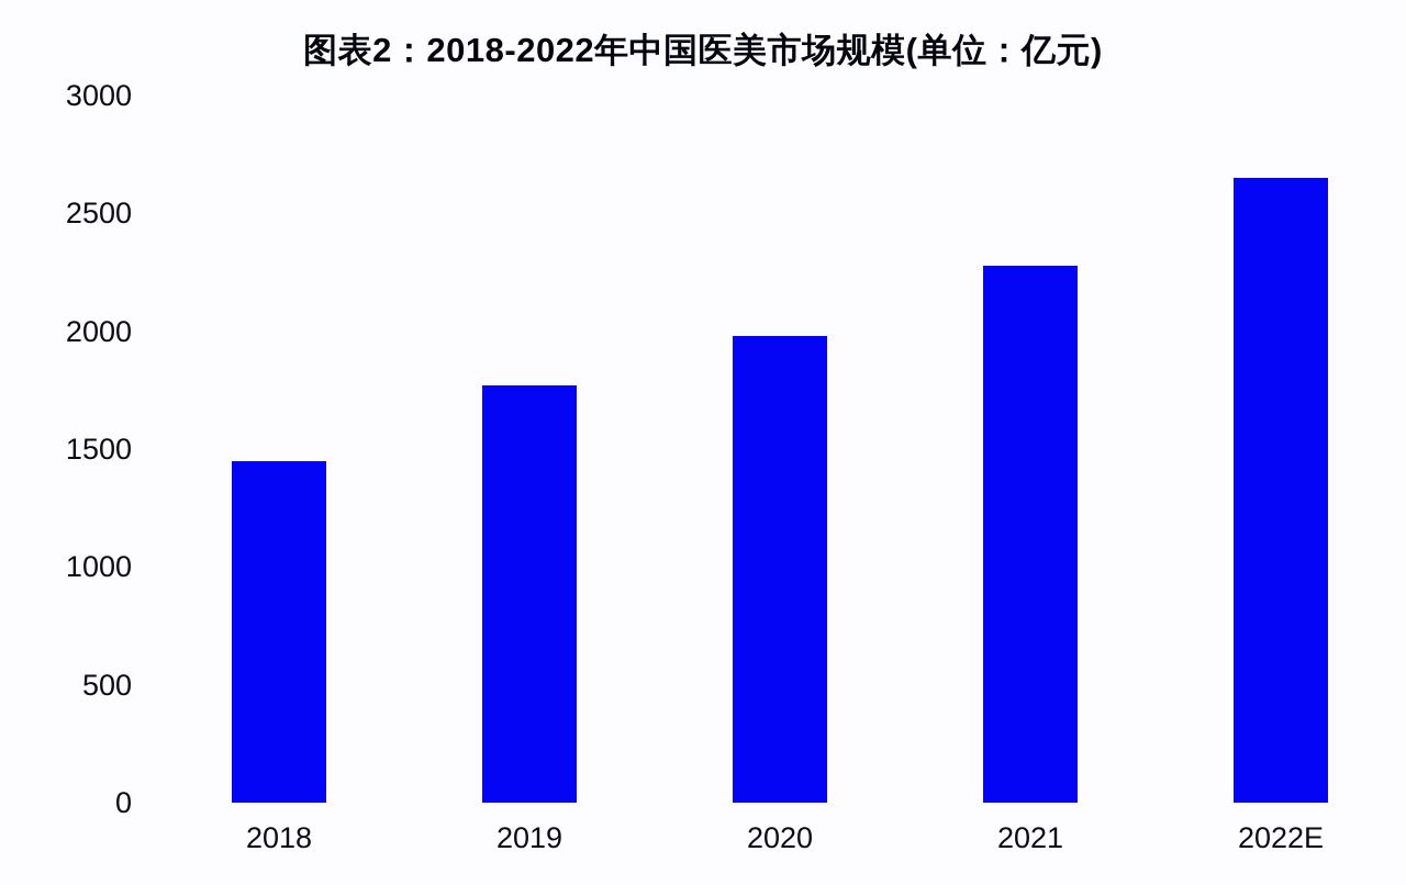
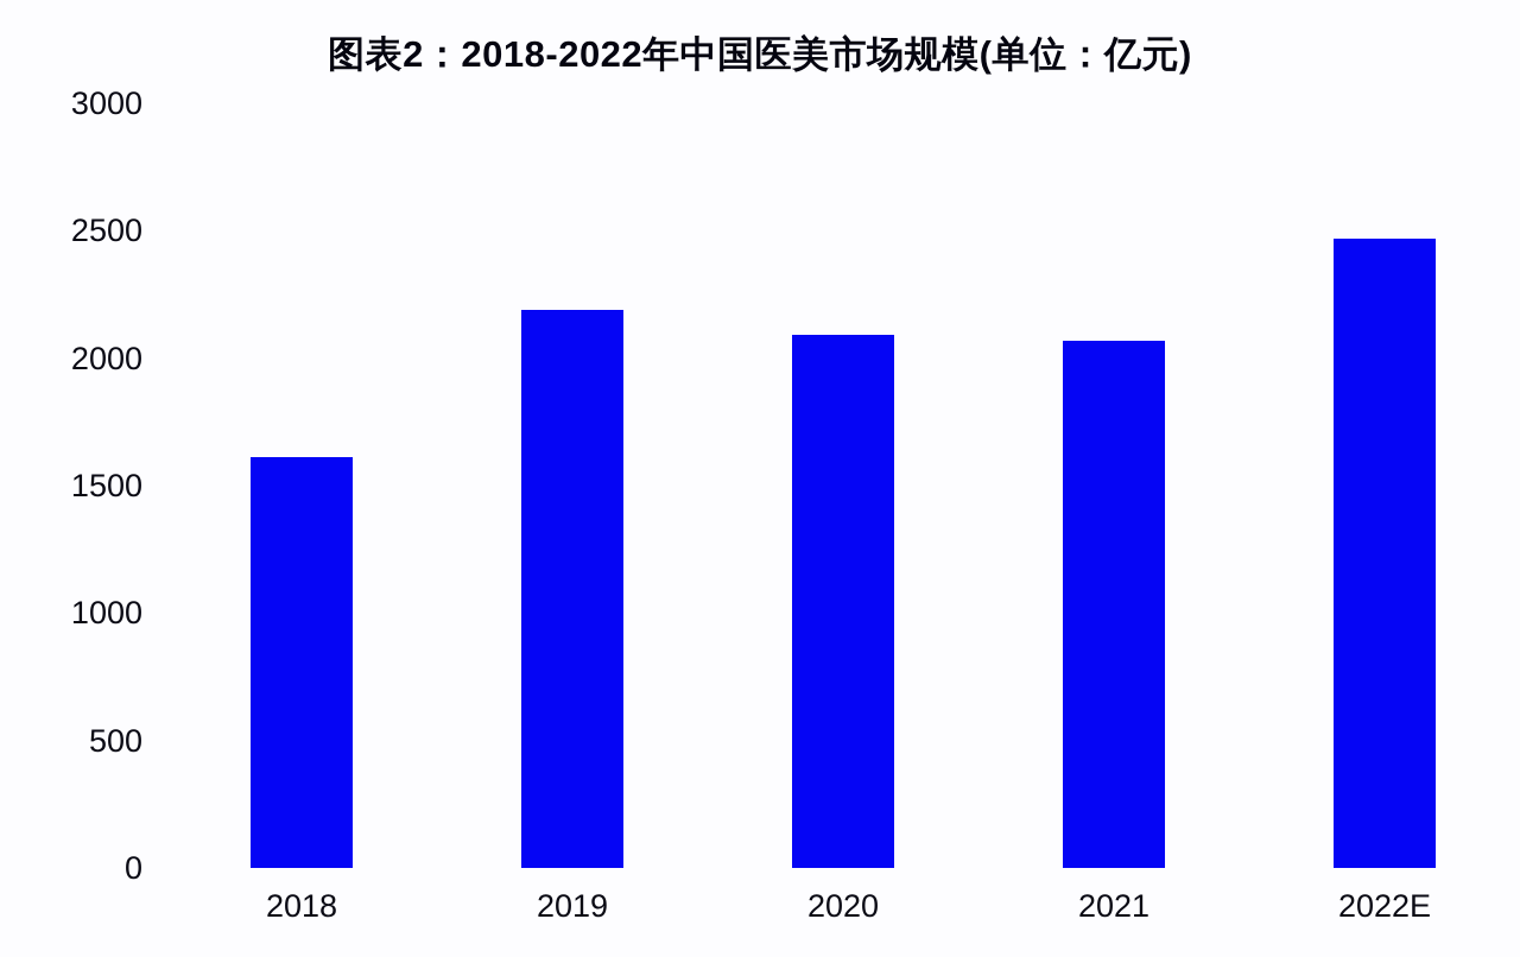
2018: 1450 -> 1610
2019: 1770 -> 2190
2020: 1980 -> 2090
2021: 2280 -> 2070
2022E: 2650 -> 2470
